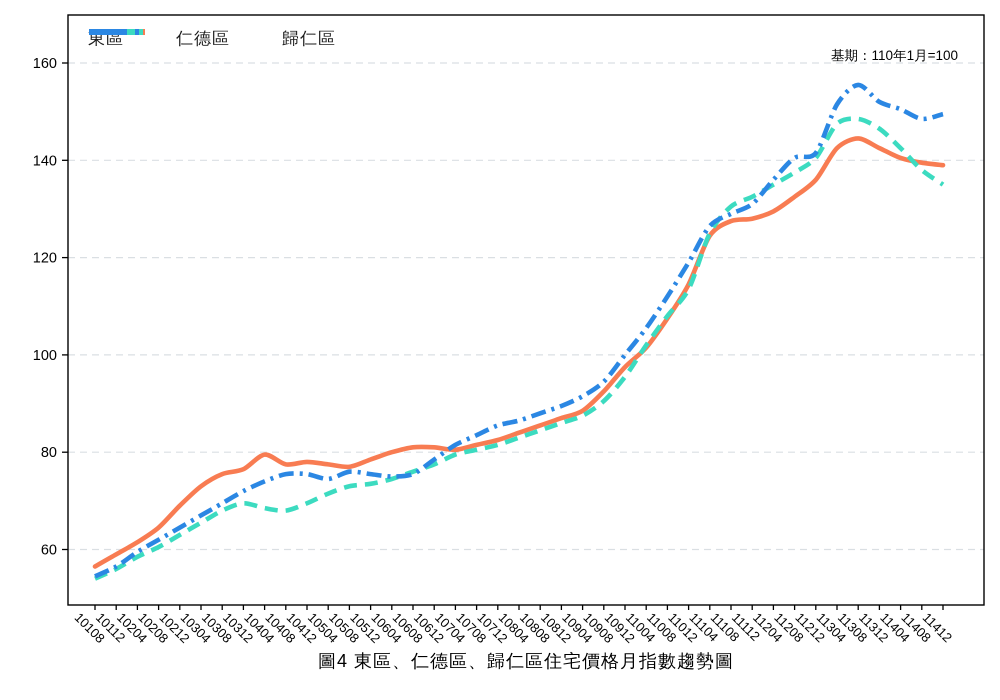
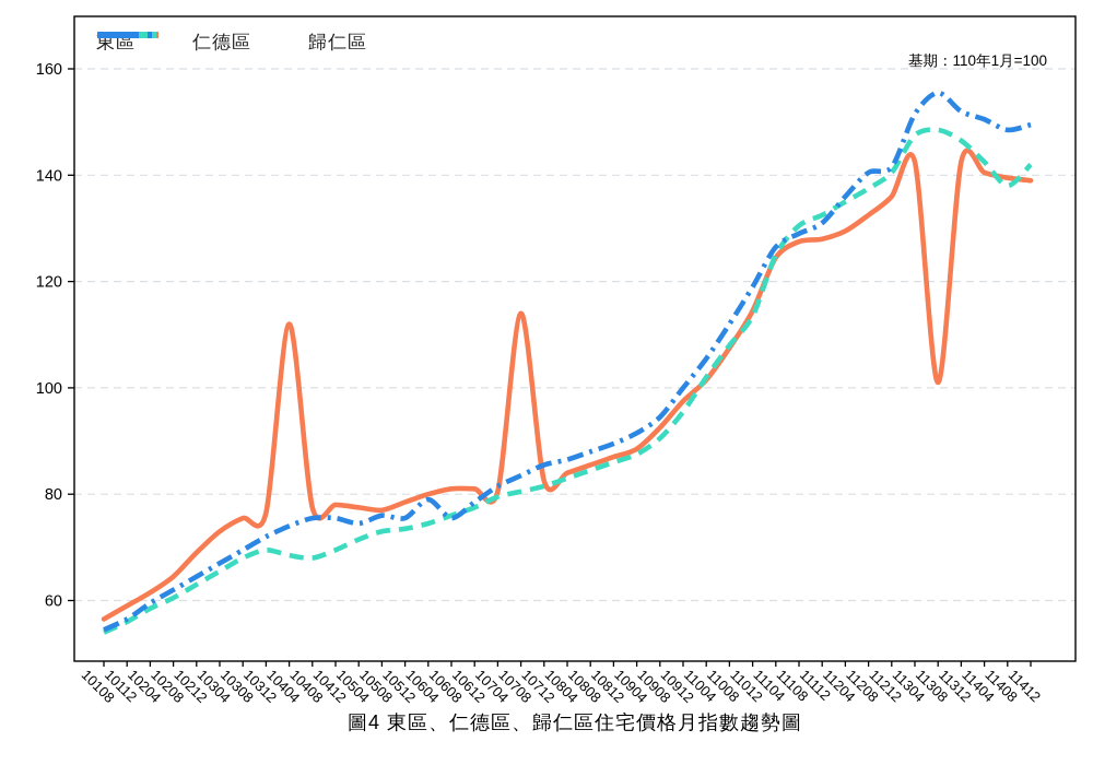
東區/10404: 80 -> 112
歸仁區/10604: 75 -> 79
東區/10708: 82 -> 114
東區/11308: 144 -> 101
仁德區/11412: 135 -> 142
